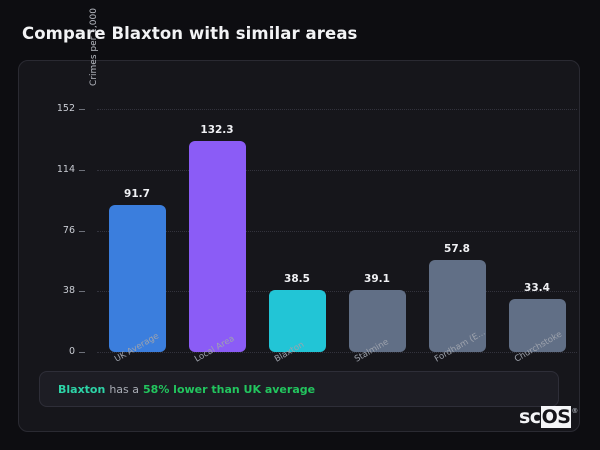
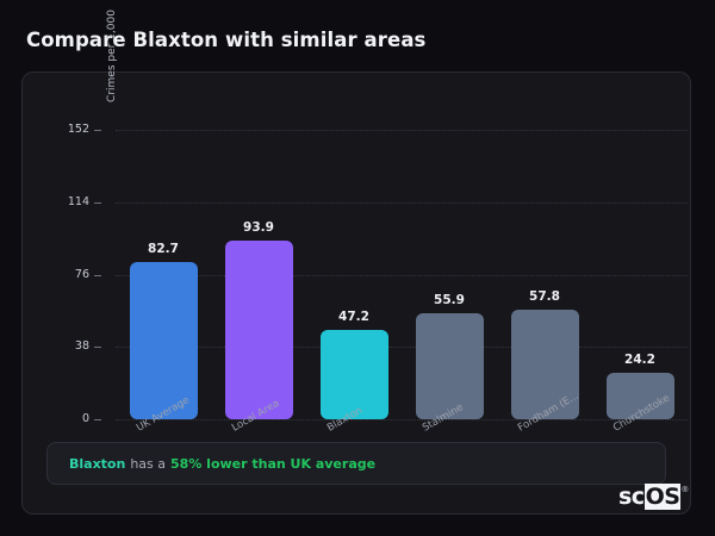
UK Average: 91.7 -> 82.7
Local Area: 132.3 -> 93.9
Blaxton: 38.5 -> 47.2
Stalmine: 39.1 -> 55.9
Churchstoke: 33.4 -> 24.2
